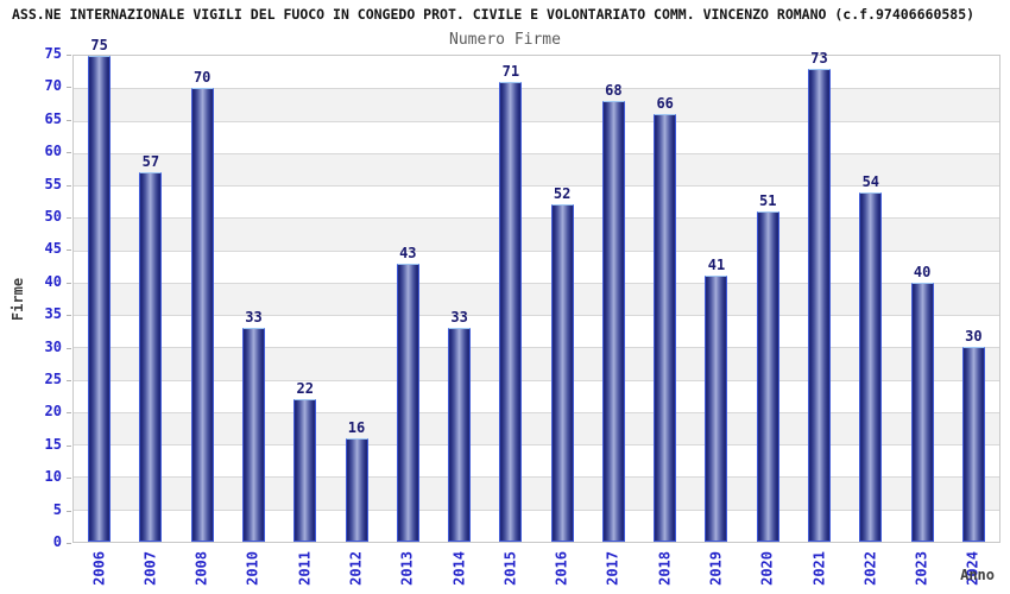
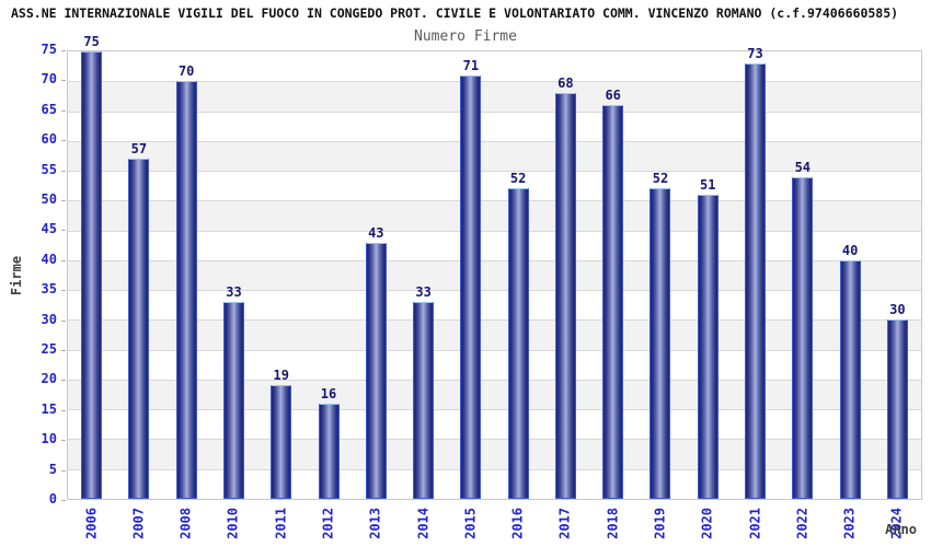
2011: 22 -> 19
2019: 41 -> 52
